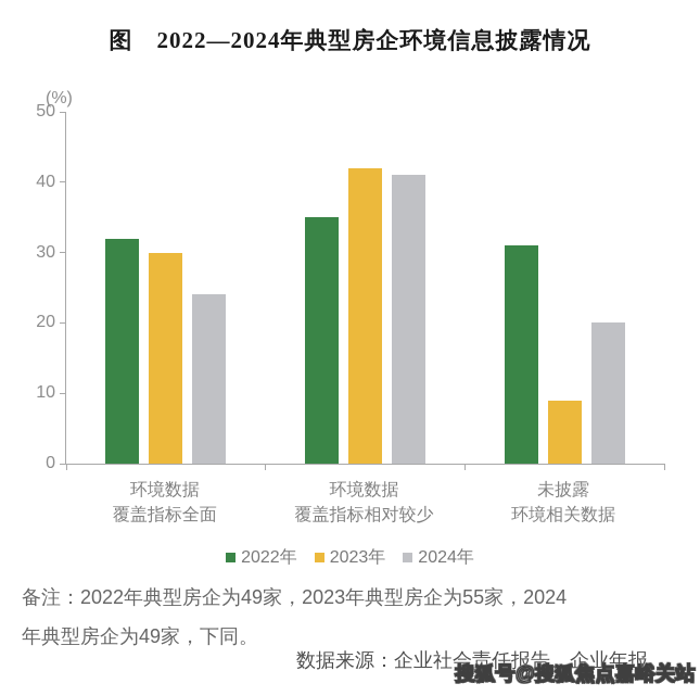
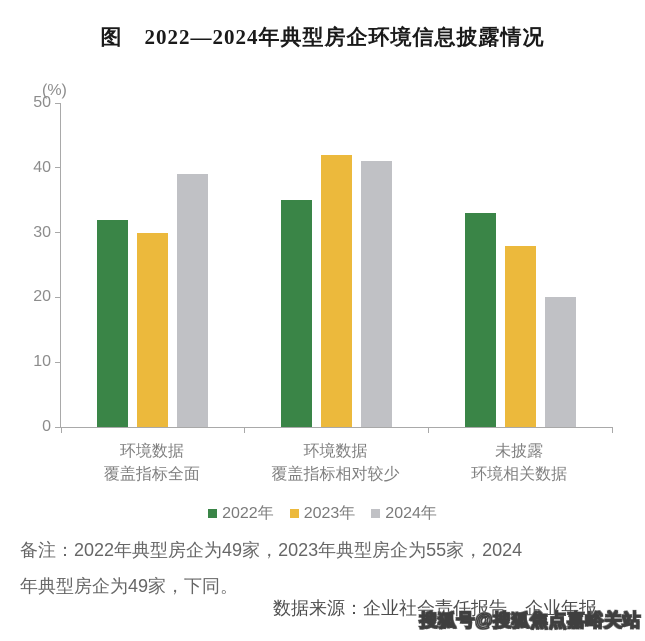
2024年/环境数据 覆盖指标全面: 24 -> 39
2022年/未披露 环境相关数据: 31 -> 33
2023年/未披露 环境相关数据: 9 -> 28
